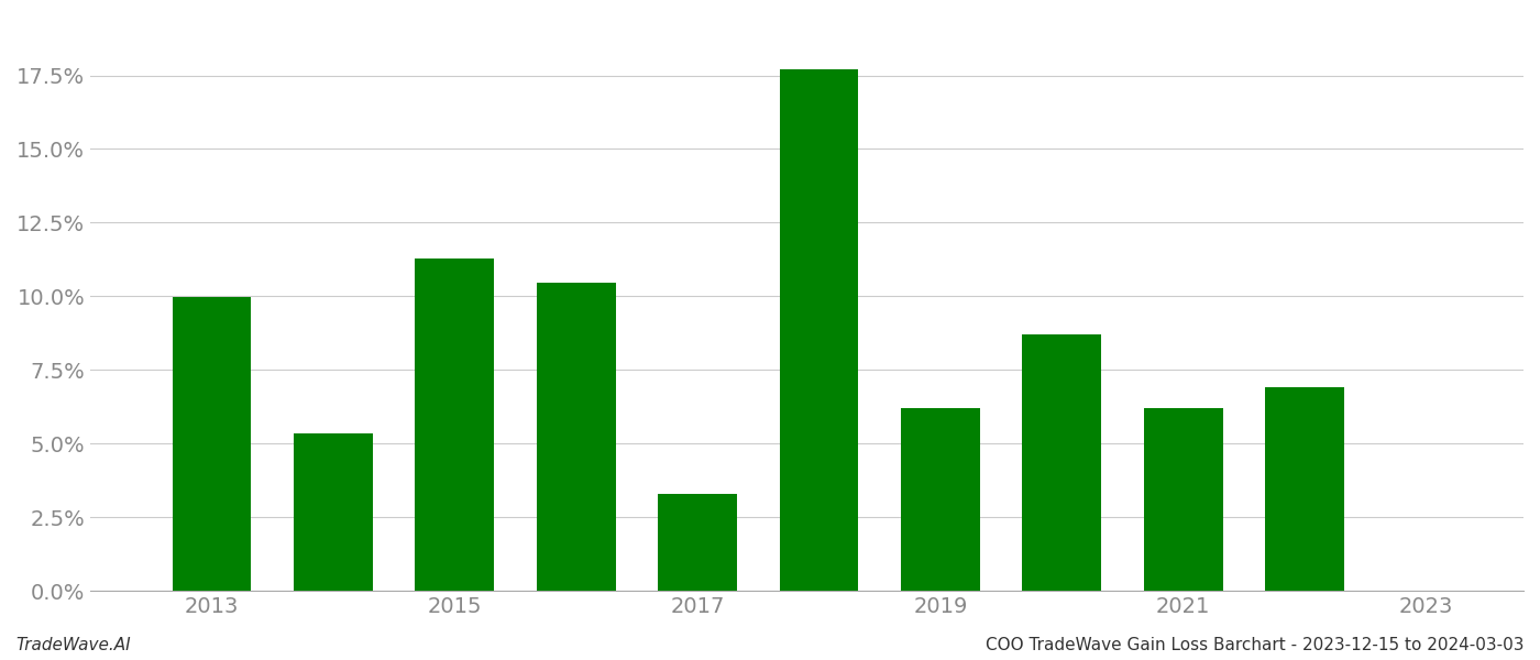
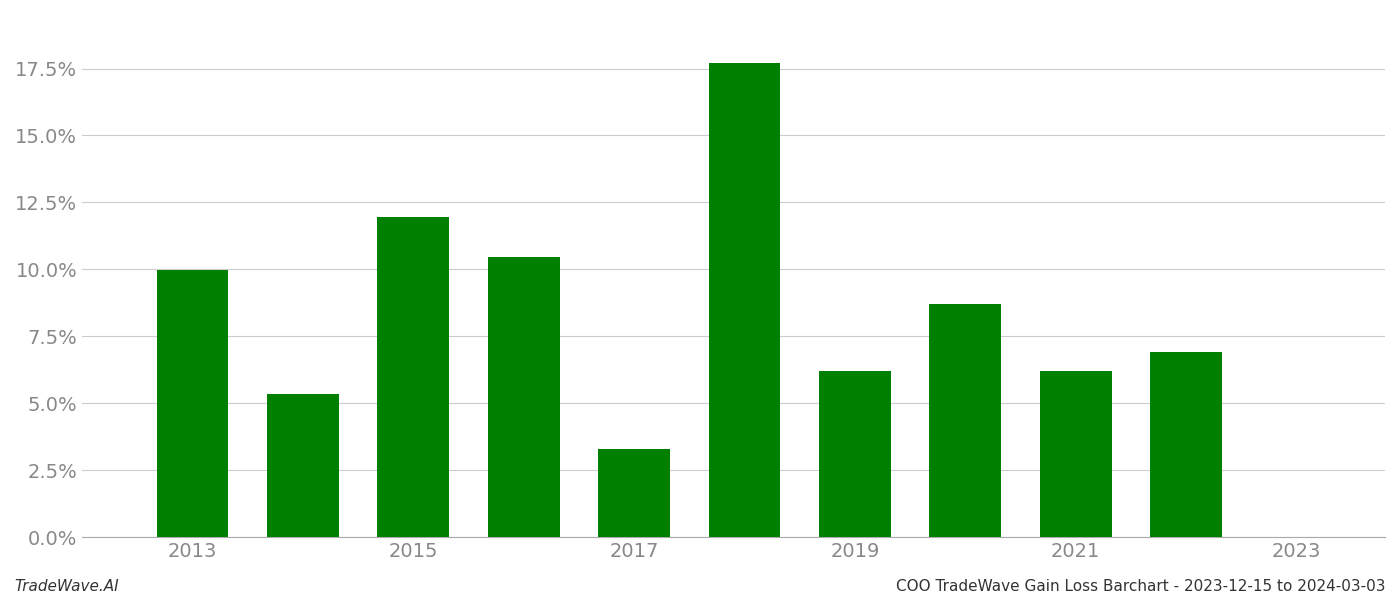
2015: 11.30% -> 11.95%
